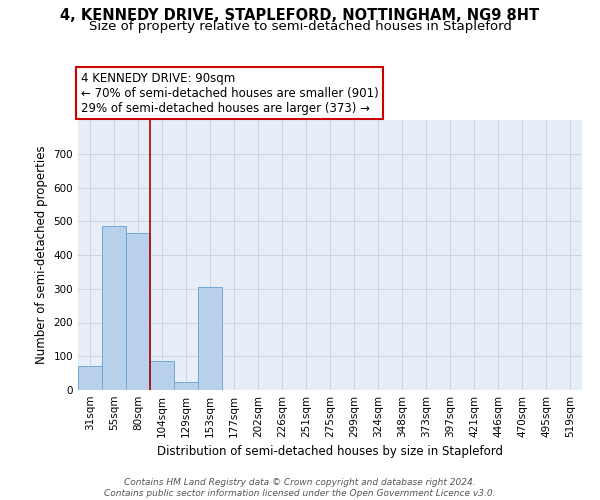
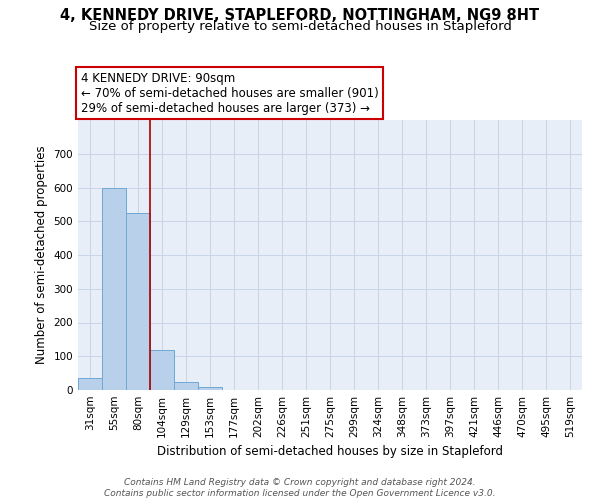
31sqm: 70 -> 35
55sqm: 485 -> 600
80sqm: 465 -> 525
104sqm: 85 -> 120
153sqm: 305 -> 10
